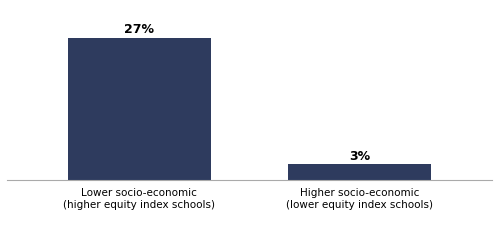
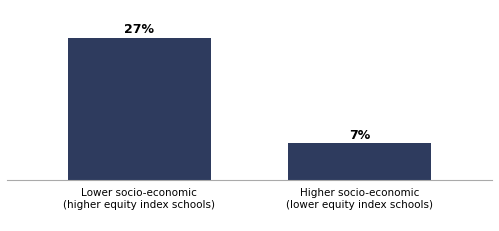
Higher socio-economic (lower equity index schools): 3% -> 7%
